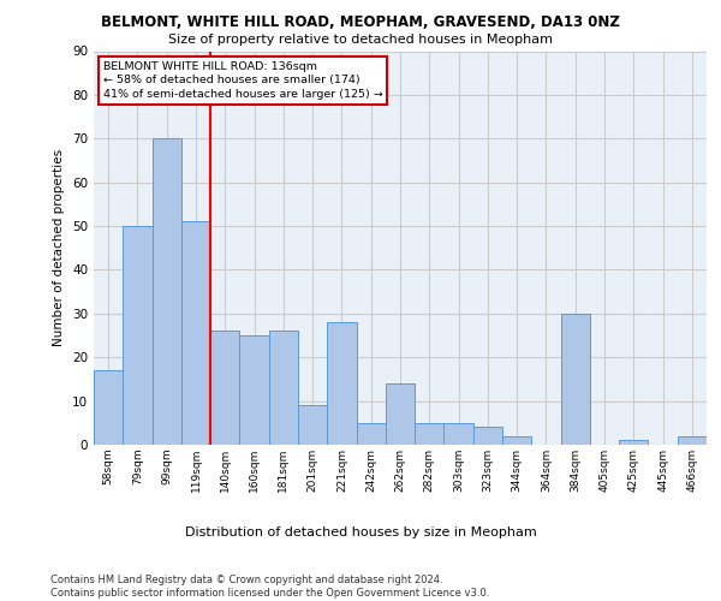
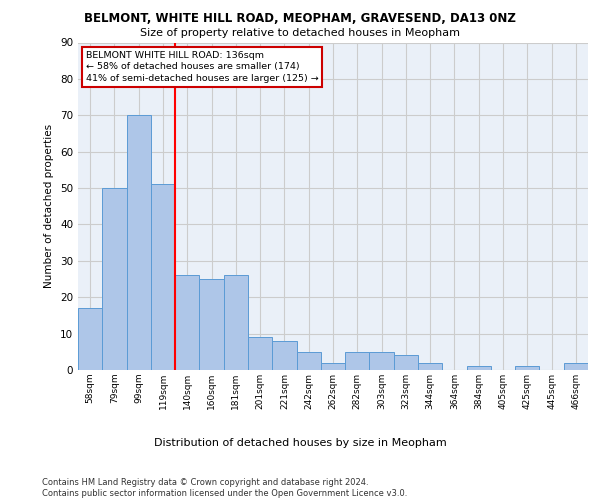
221sqm: 28 -> 8
262sqm: 14 -> 2
384sqm: 30 -> 1
